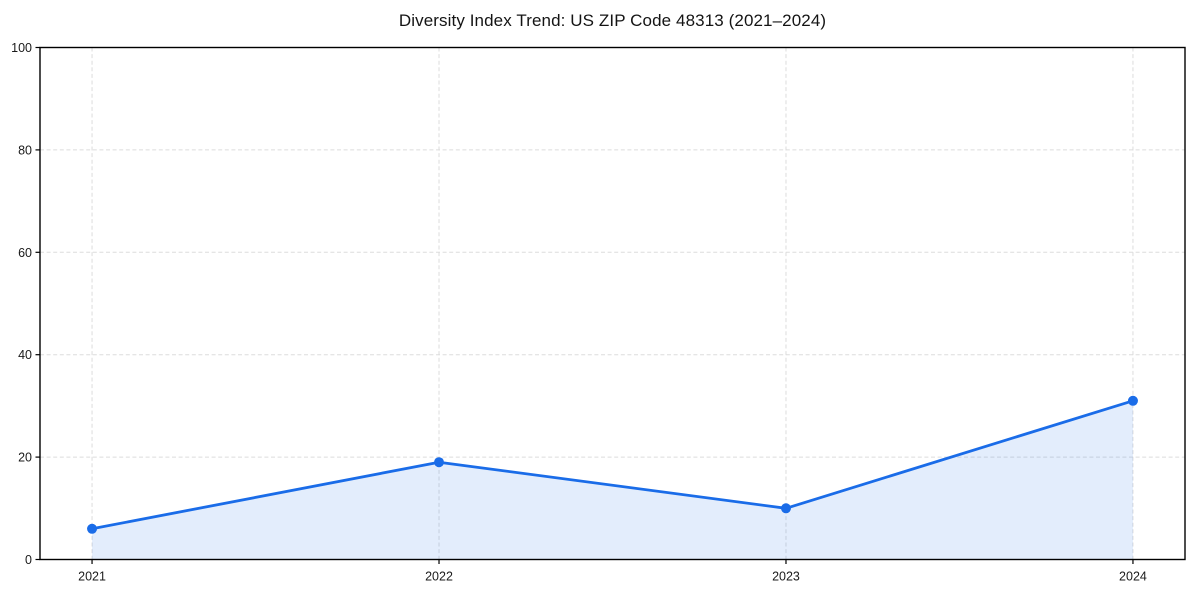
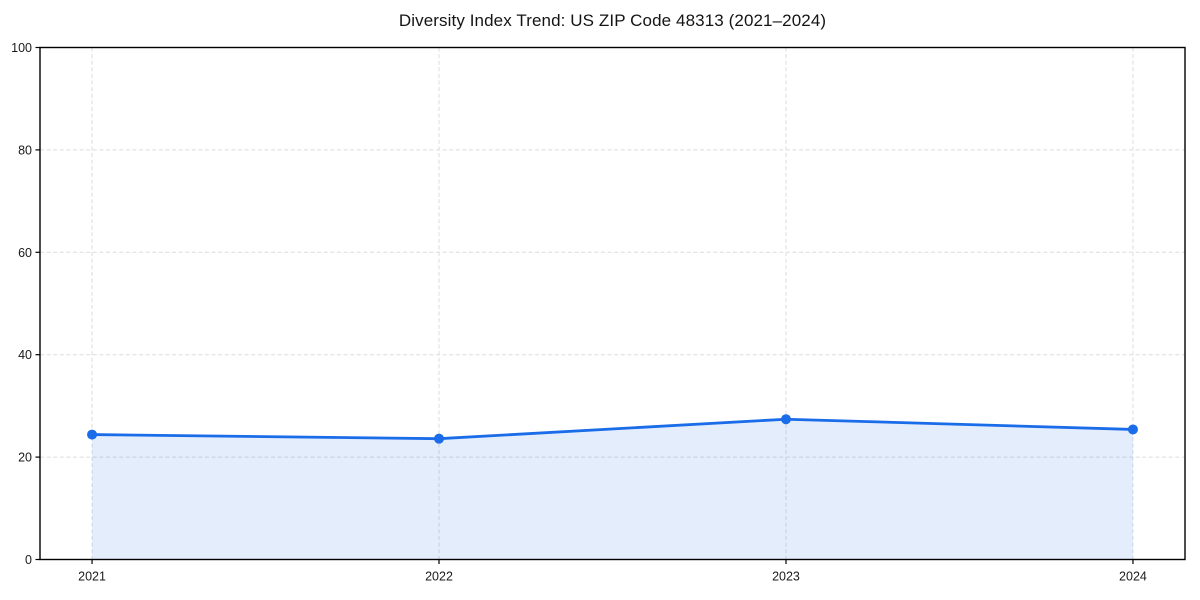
2021: 6 -> 24
2022: 19 -> 24
2023: 10 -> 27
2024: 31 -> 25
